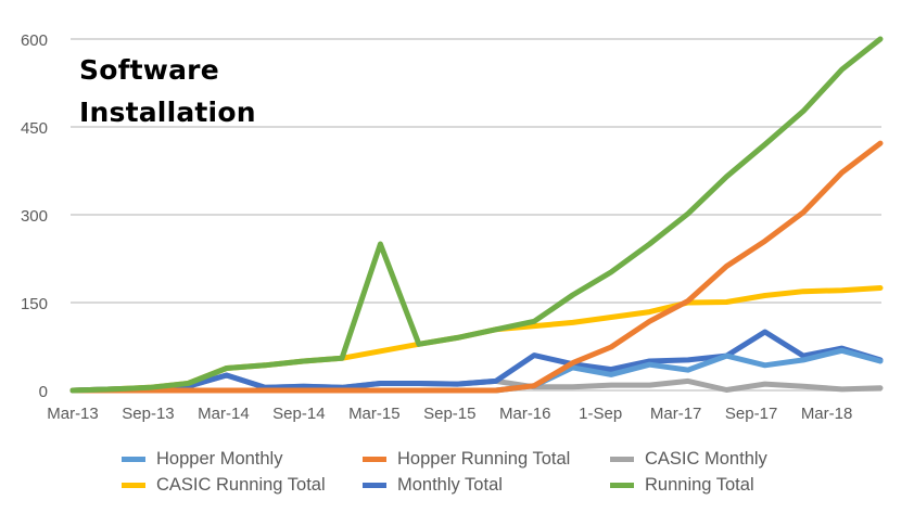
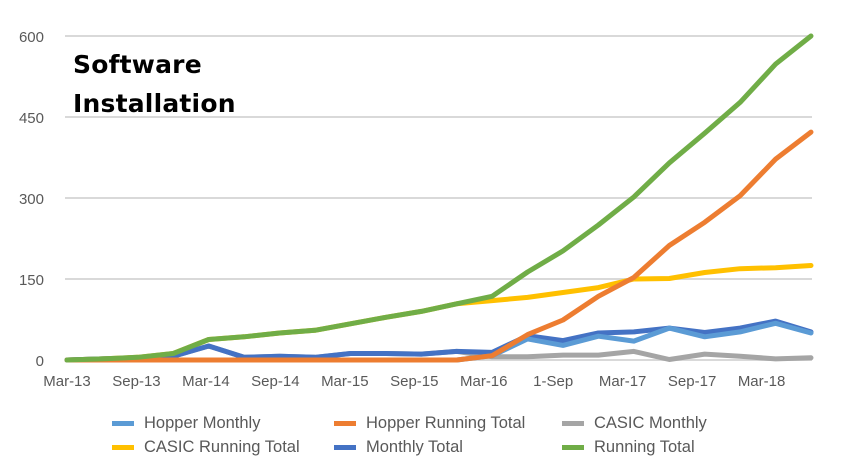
Running Total/Mar-15: 250 -> 70
Monthly Total/Mar-16: 60 -> 10
Monthly Total/Sep-17: 100 -> 50
